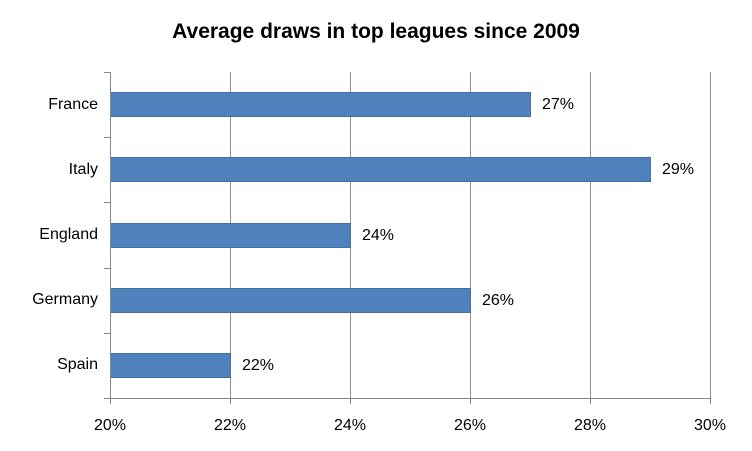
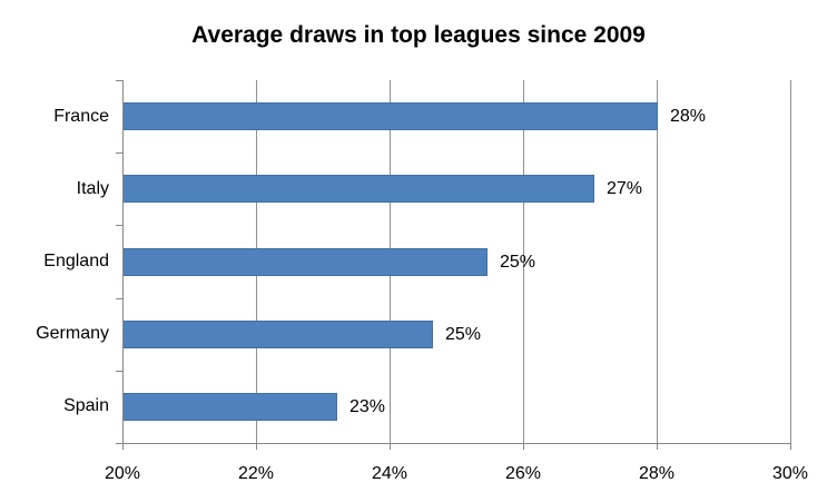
France: 27% -> 28%
Italy: 29% -> 27%
England: 24% -> 25%
Germany: 26% -> 25%
Spain: 22% -> 23%
